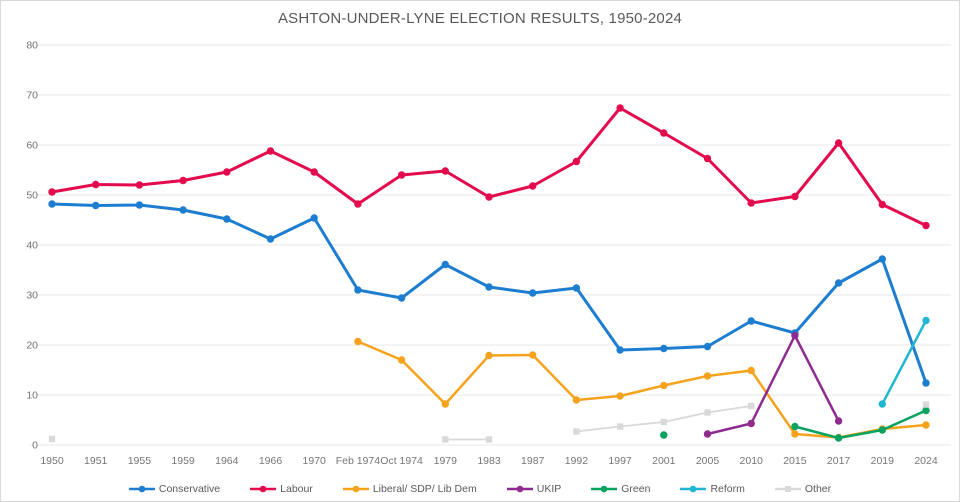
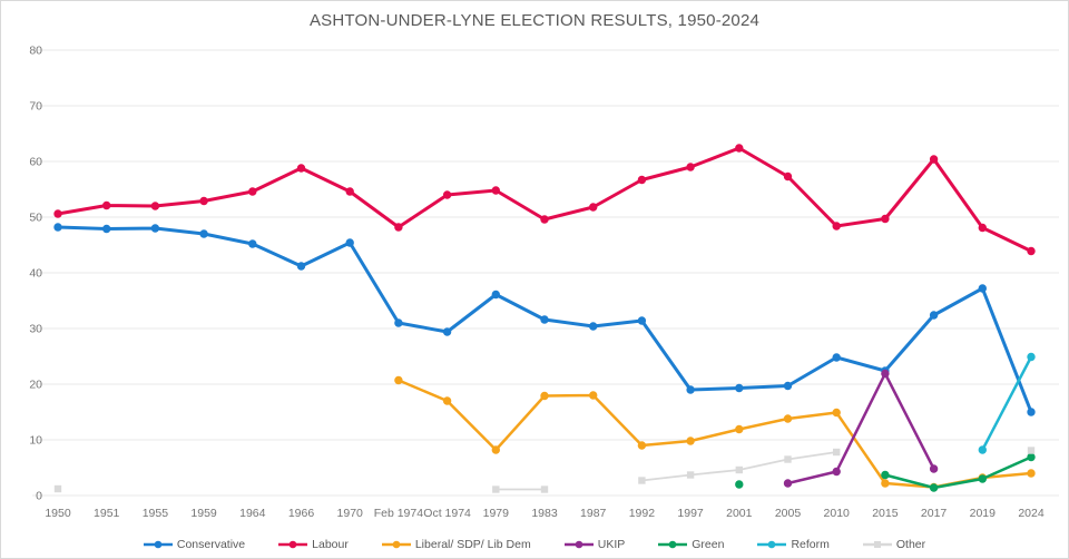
Labour/1997: 67 -> 59
Conservative/2024: 12 -> 15
